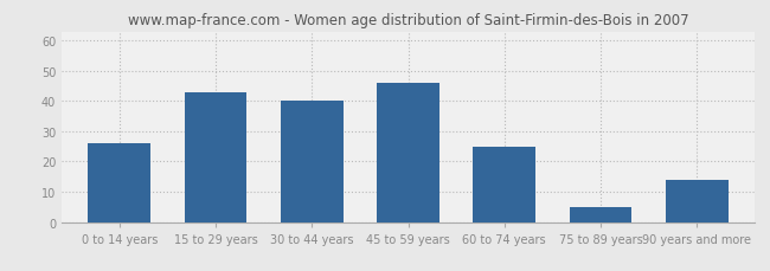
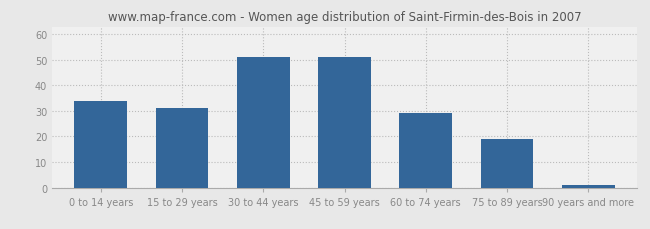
0 to 14 years: 26 -> 34
15 to 29 years: 43 -> 31
30 to 44 years: 40 -> 51
45 to 59 years: 46 -> 51
60 to 74 years: 25 -> 29
75 to 89 years: 5 -> 19
90 years and more: 14 -> 1
